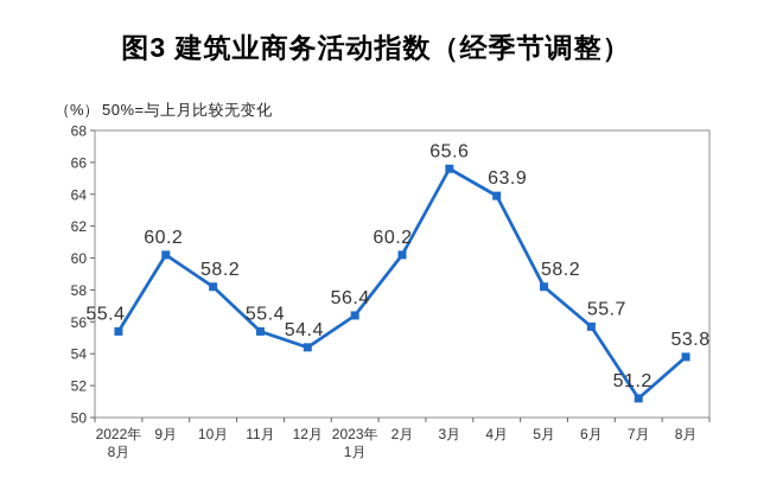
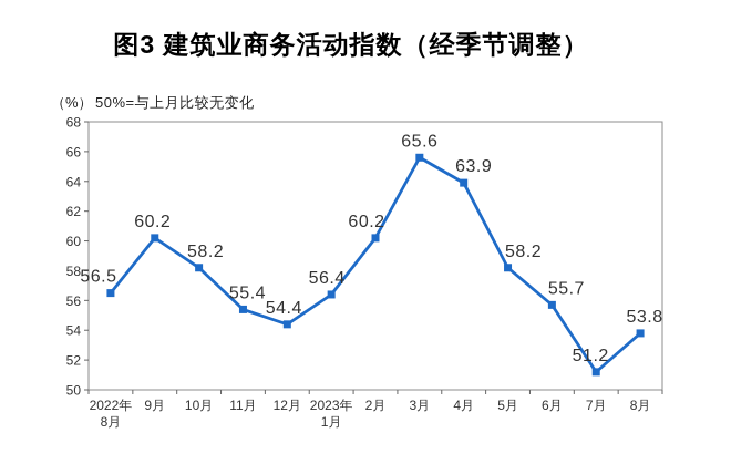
2022年 8月: 55.4 -> 56.5
